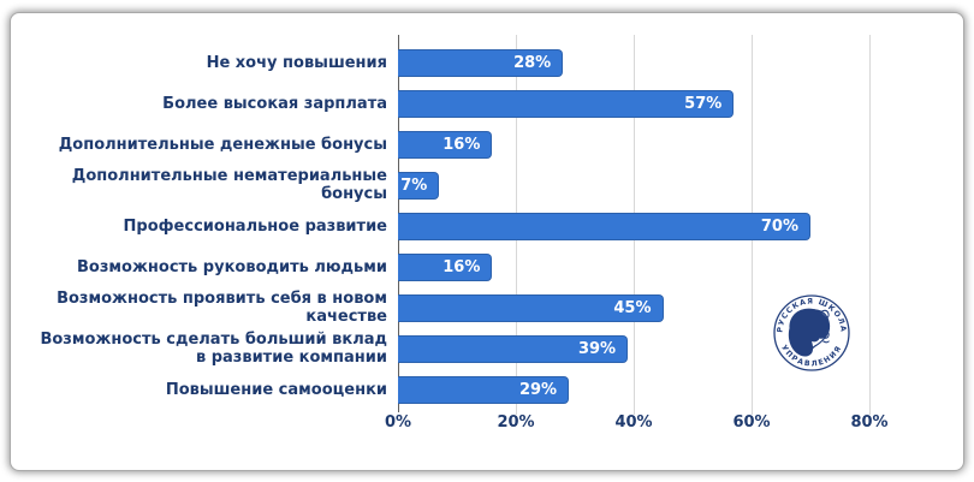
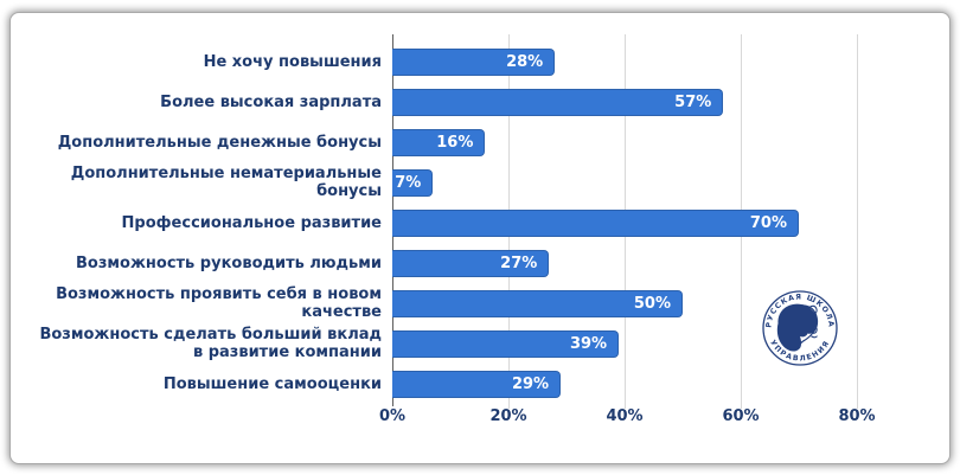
Возможность руководить людьми: 16% -> 27%
Возможность проявить себя в новом качестве: 45% -> 50%
